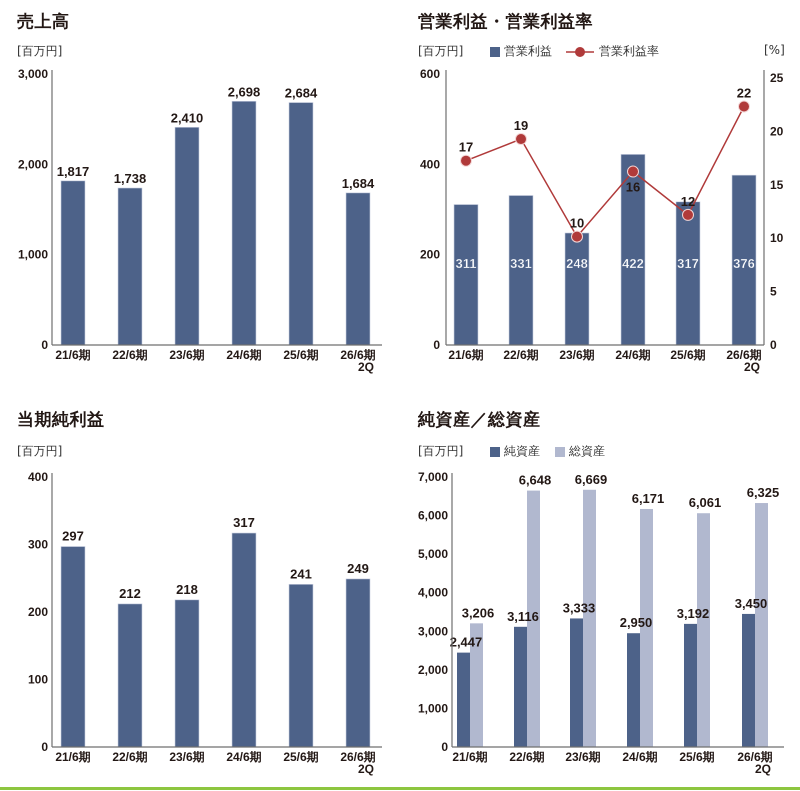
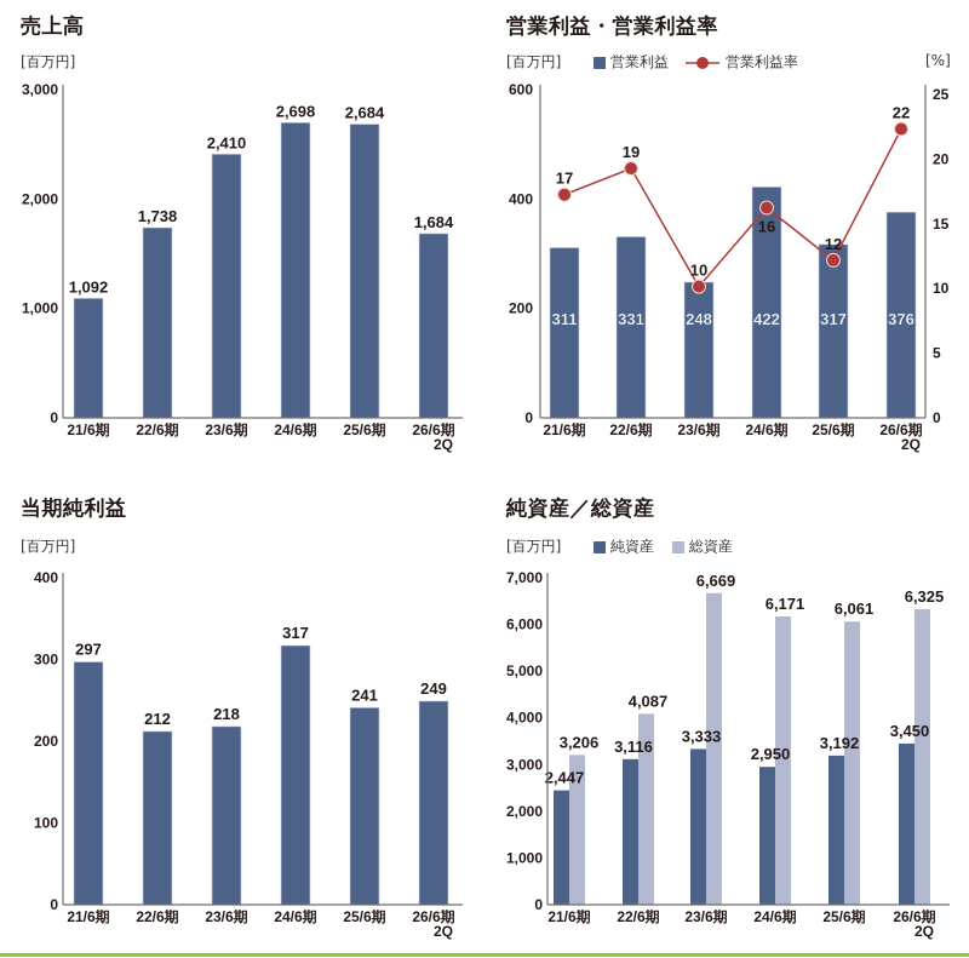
売上高/21/6期: 1,817 -> 1,092
純資産／総資産/総資産/22/6期: 6,648 -> 4,087
